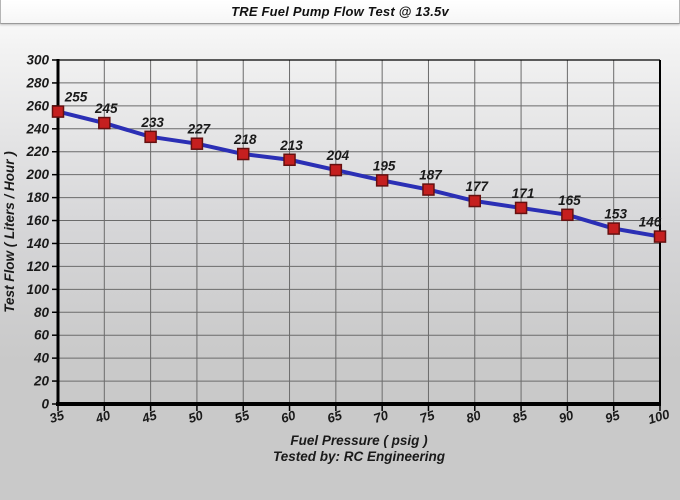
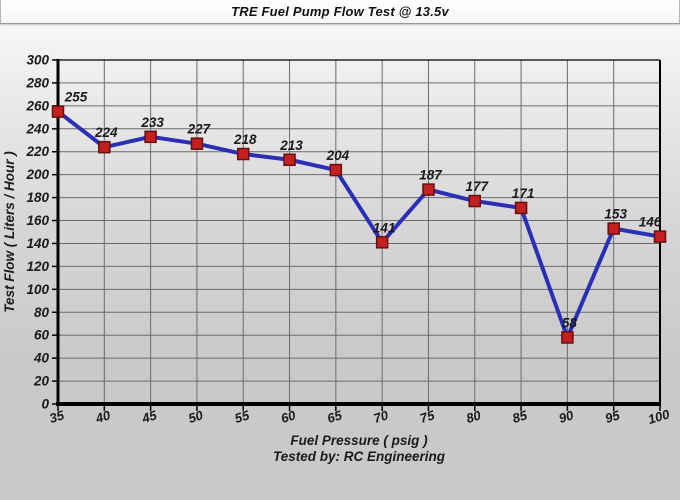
40: 245 -> 224
70: 195 -> 141
90: 165 -> 58
